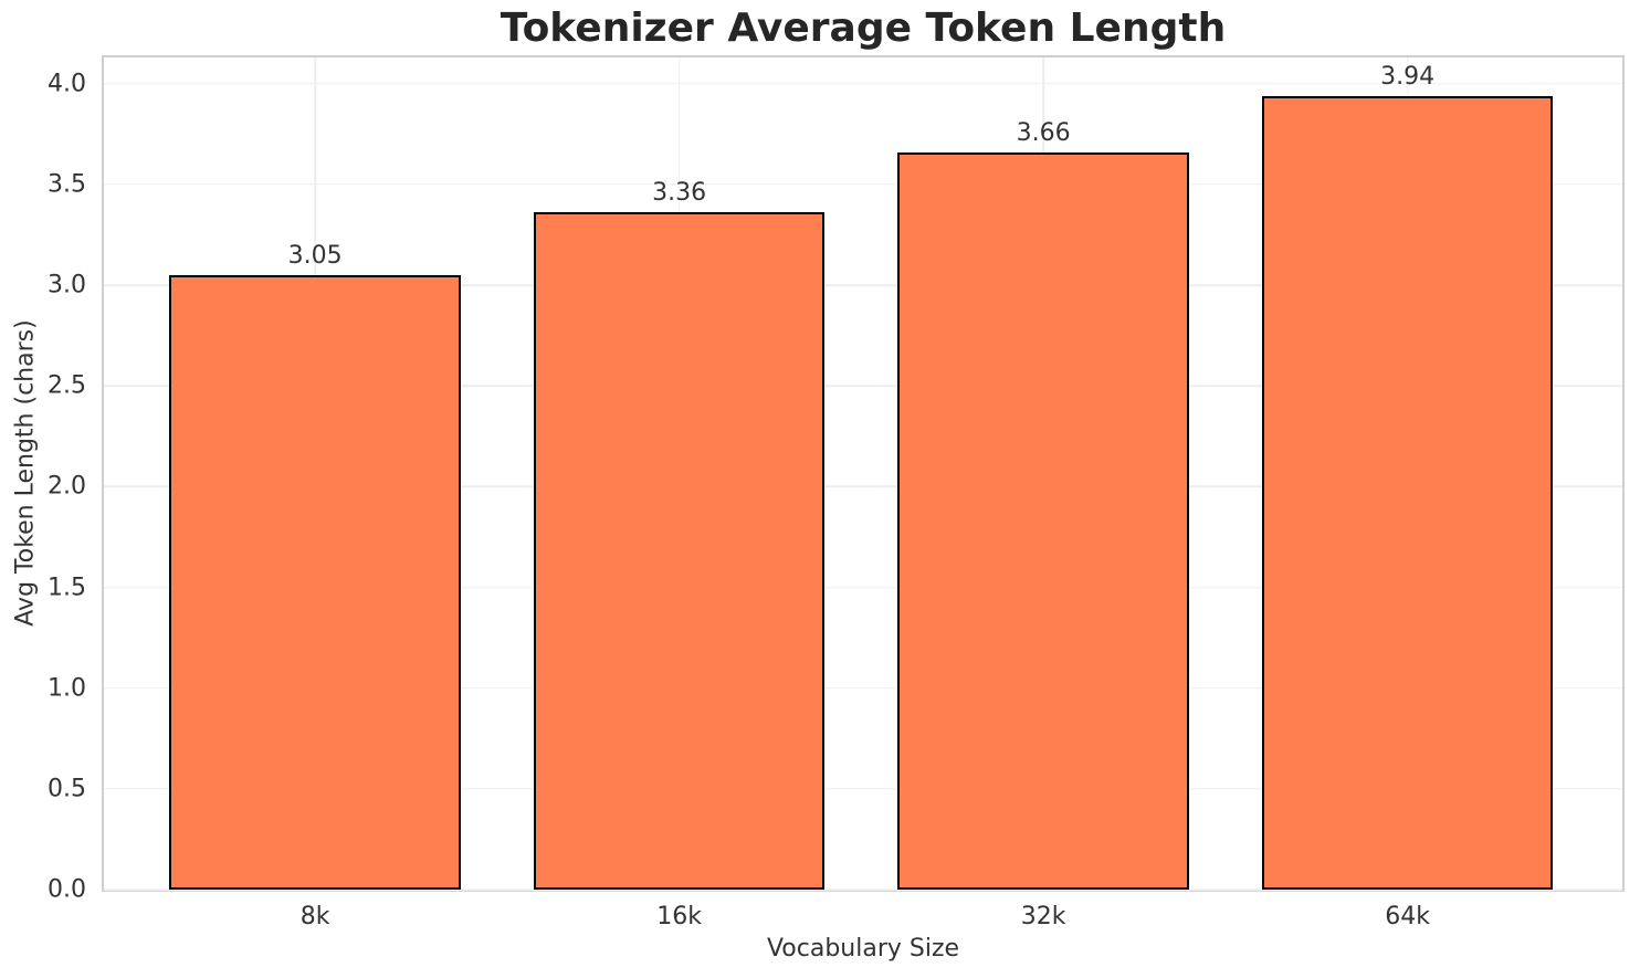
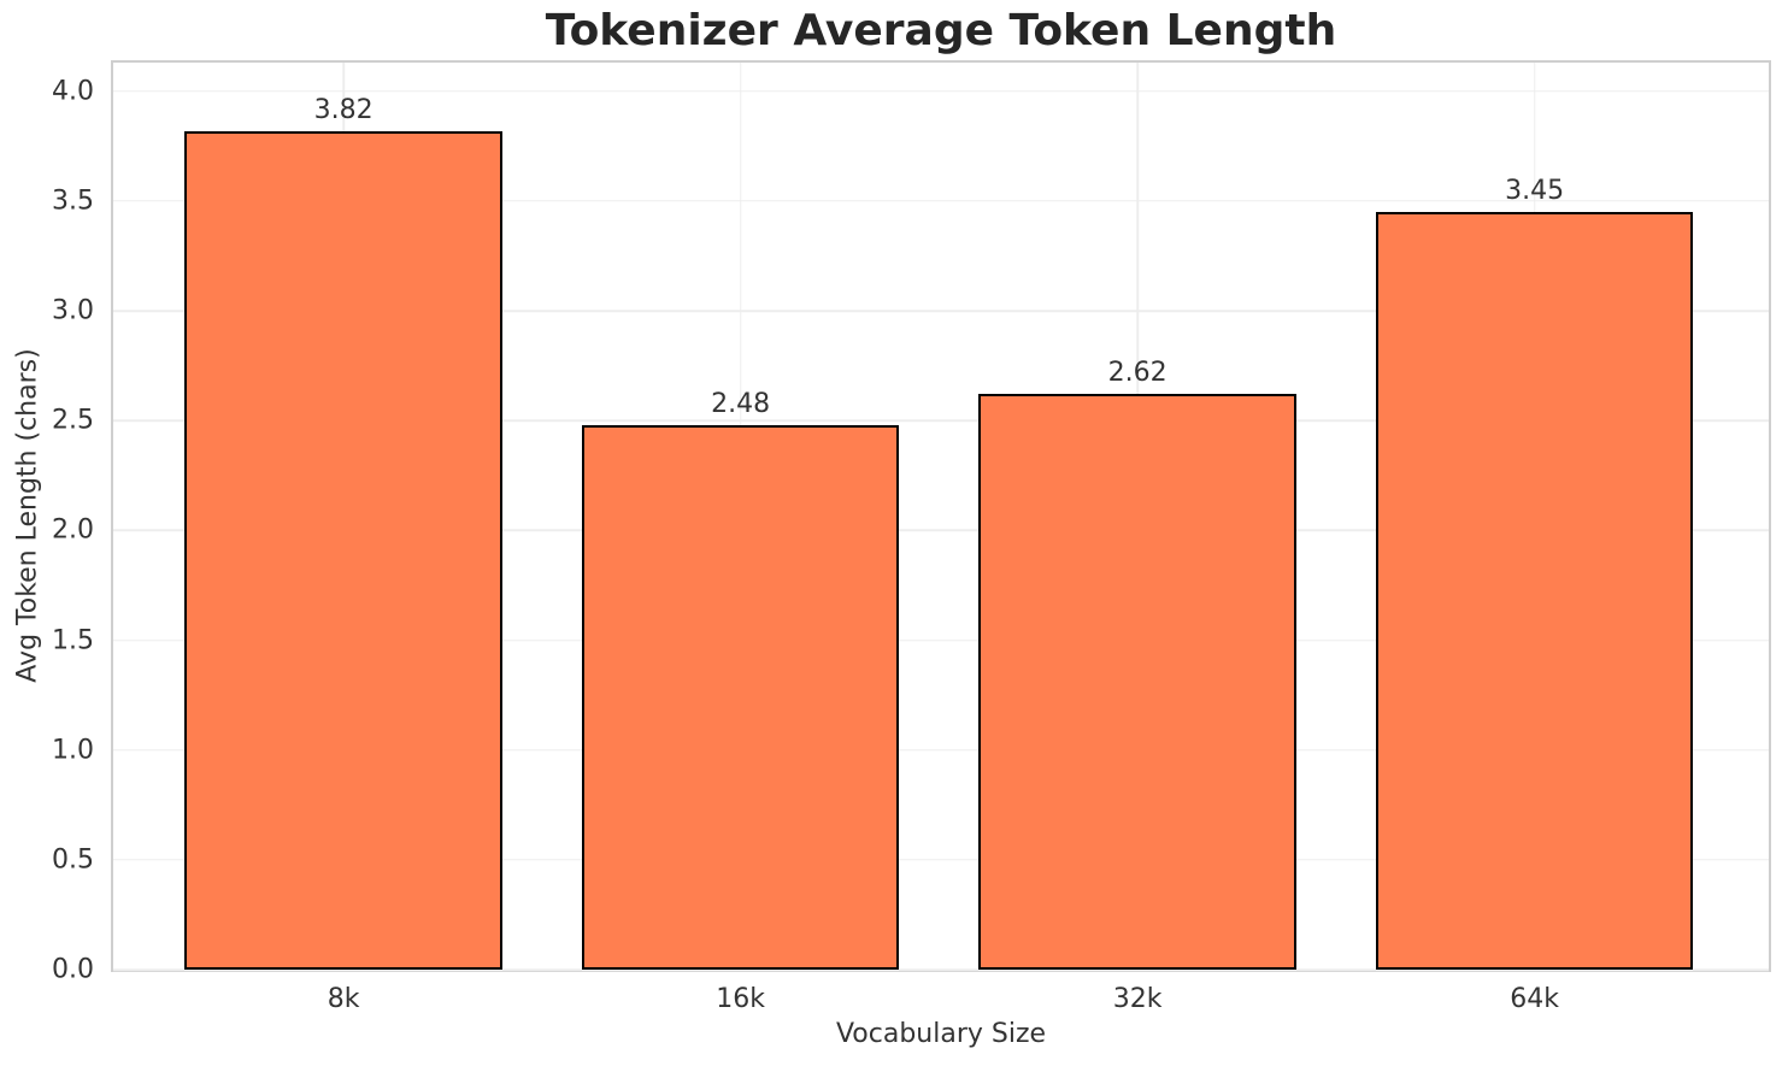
8k: 3.05 -> 3.82
16k: 3.36 -> 2.48
32k: 3.66 -> 2.62
64k: 3.94 -> 3.45
